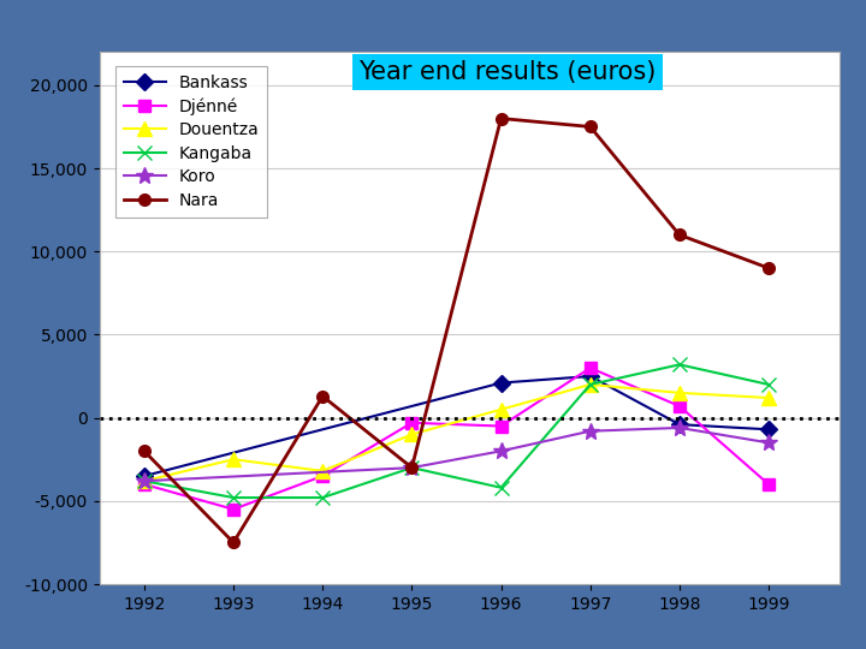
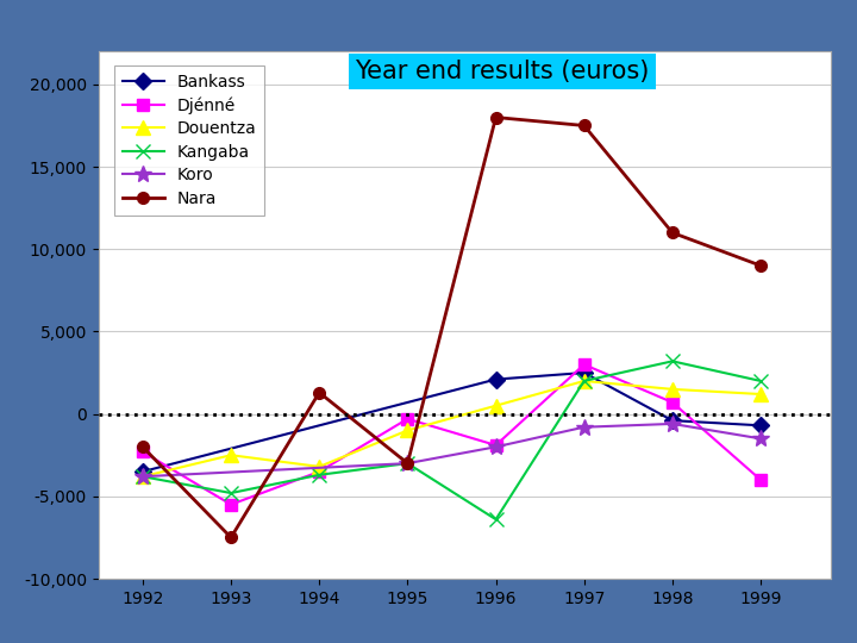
Djénné/1992: -4,000 -> -2,300
Kangaba/1994: -4,800 -> -3,700
Djénné/1996: -500 -> -1,900
Kangaba/1996: -4,200 -> -6,400
